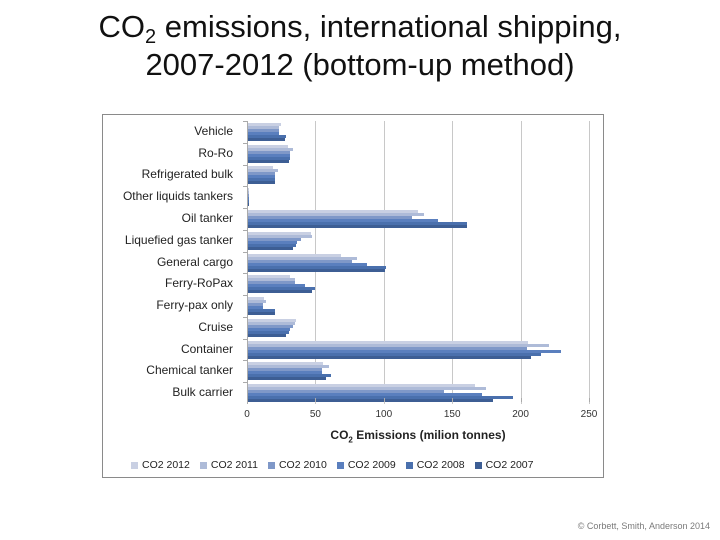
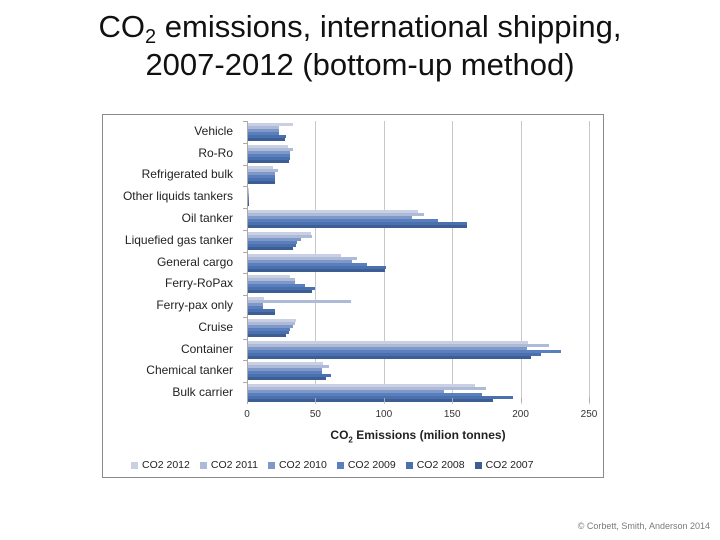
CO2 2012/Vehicle: 24 -> 33
CO2 2011/Ferry-pax only: 13 -> 75
